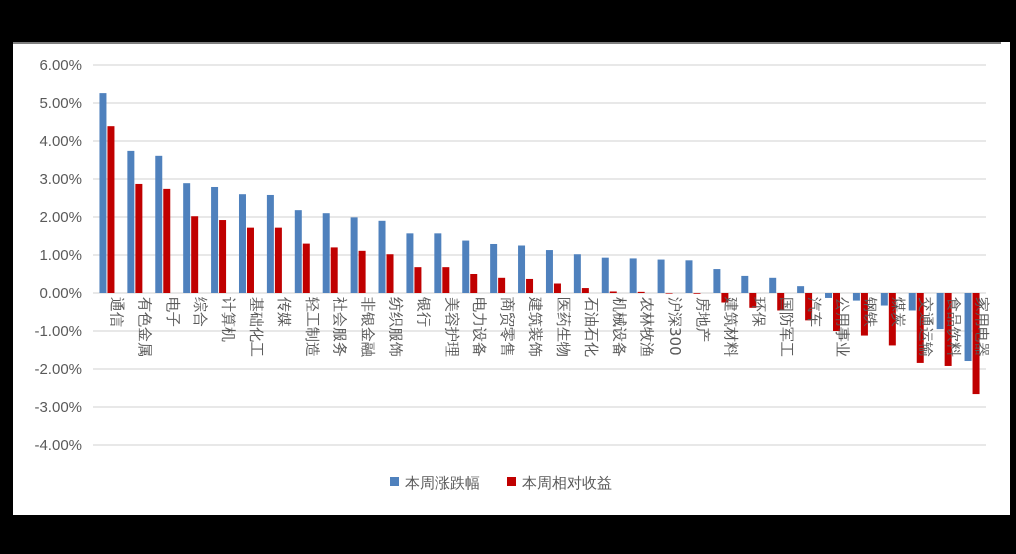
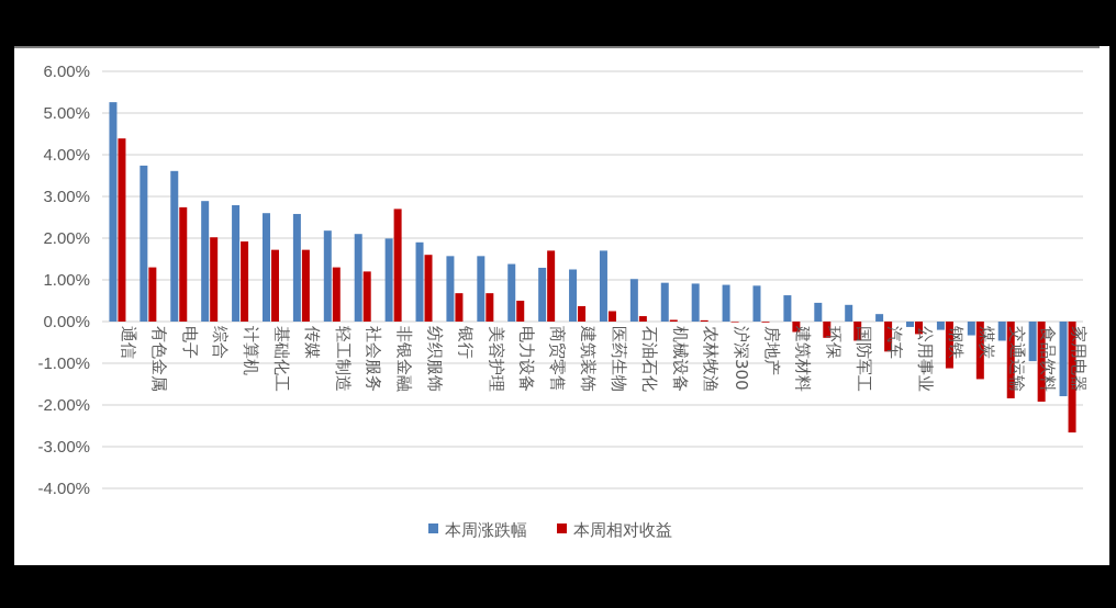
本周相对收益/有色金属: 2.9% -> 1.3%
本周相对收益/非银金融: 1.1% -> 2.7%
本周相对收益/纺织服饰: 1.0% -> 1.6%
本周相对收益/商贸零售: 0.4% -> 1.7%
本周涨跌幅/医药生物: 1.1% -> 1.7%
本周相对收益/公用事业: -1.0% -> -0.3%
